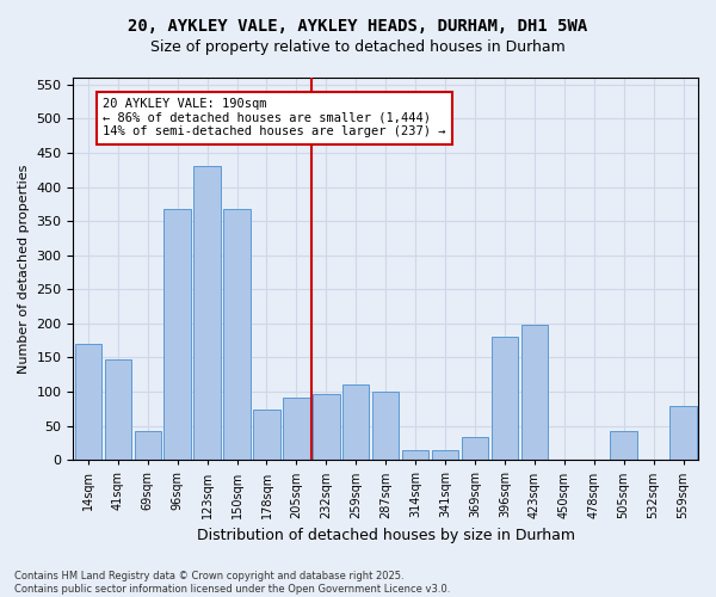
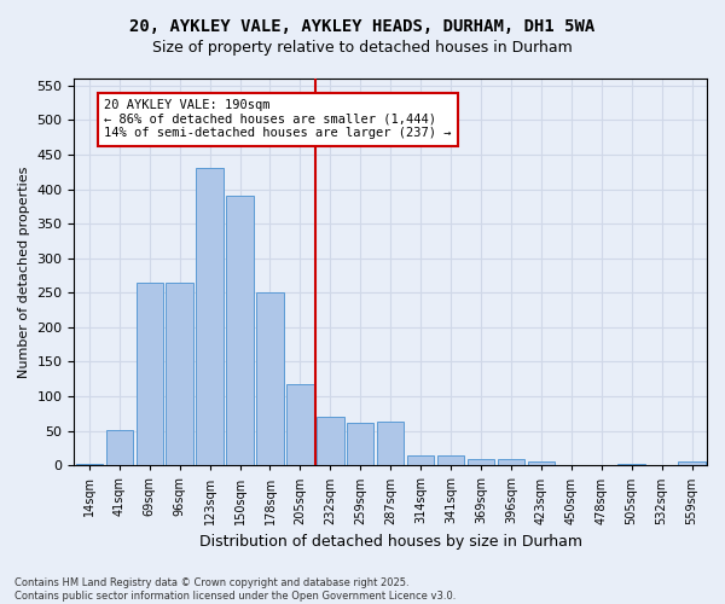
14sqm: 170 -> 3
41sqm: 148 -> 52
69sqm: 42 -> 265
96sqm: 368 -> 265
150sqm: 368 -> 390
178sqm: 74 -> 251
205sqm: 92 -> 117
232sqm: 96 -> 70
259sqm: 110 -> 61
287sqm: 100 -> 63
369sqm: 34 -> 10
396sqm: 180 -> 9
423sqm: 198 -> 6
505sqm: 42 -> 3
559sqm: 80 -> 5
